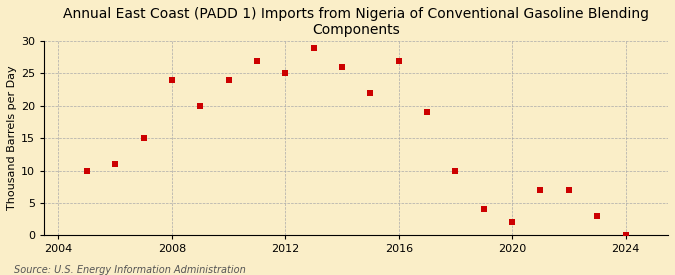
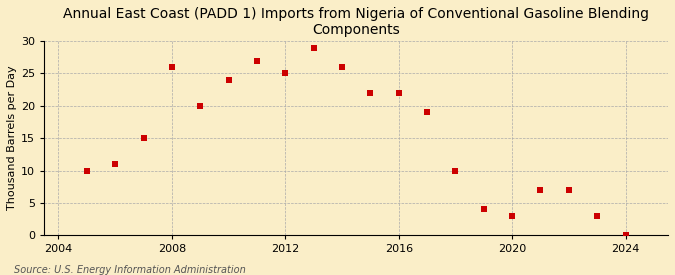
2008: 24 -> 26
2016: 27 -> 22
2020: 2 -> 3
